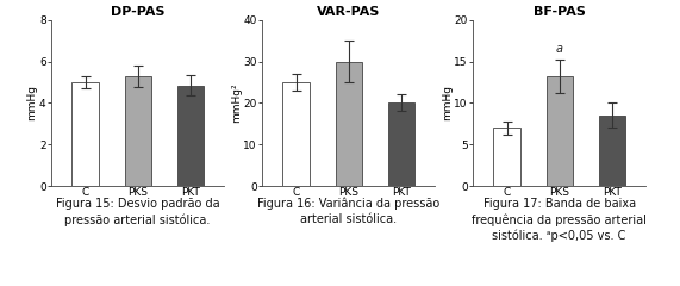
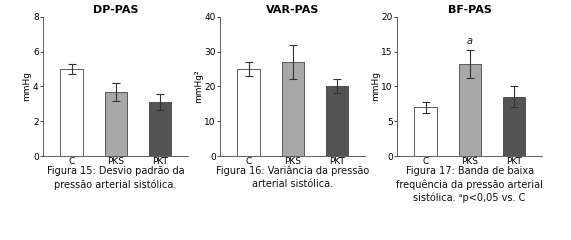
DP-PAS/PKS: 5.3 -> 3.7
DP-PAS/PKT: 4.8 -> 3.1
VAR-PAS/PKS: 30 -> 27
